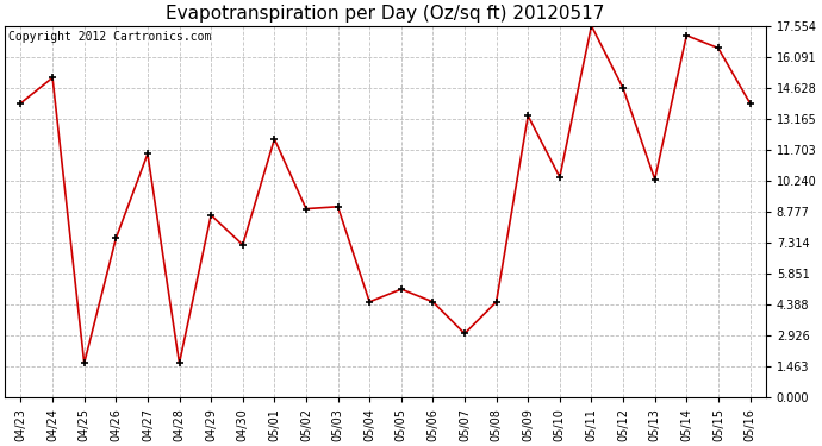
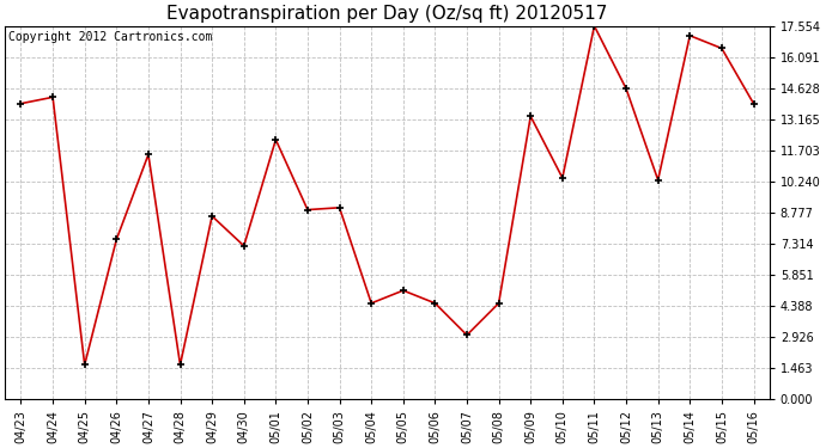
04/24: 15.1 -> 14.2
